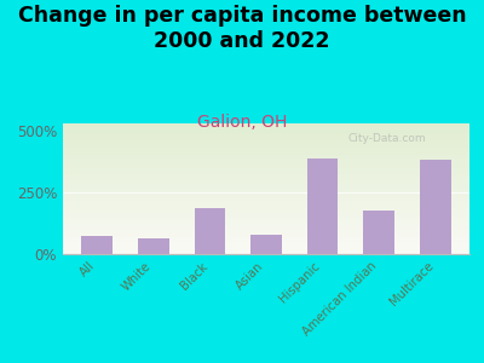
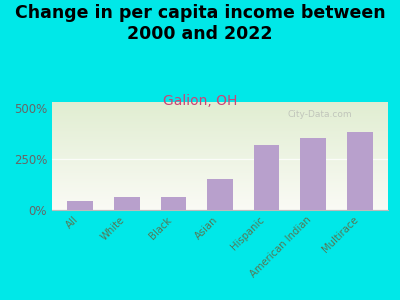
All: 75% -> 45%
Black: 185% -> 65%
Asian: 80% -> 150%
Hispanic: 390% -> 320%
American Indian: 175% -> 355%
